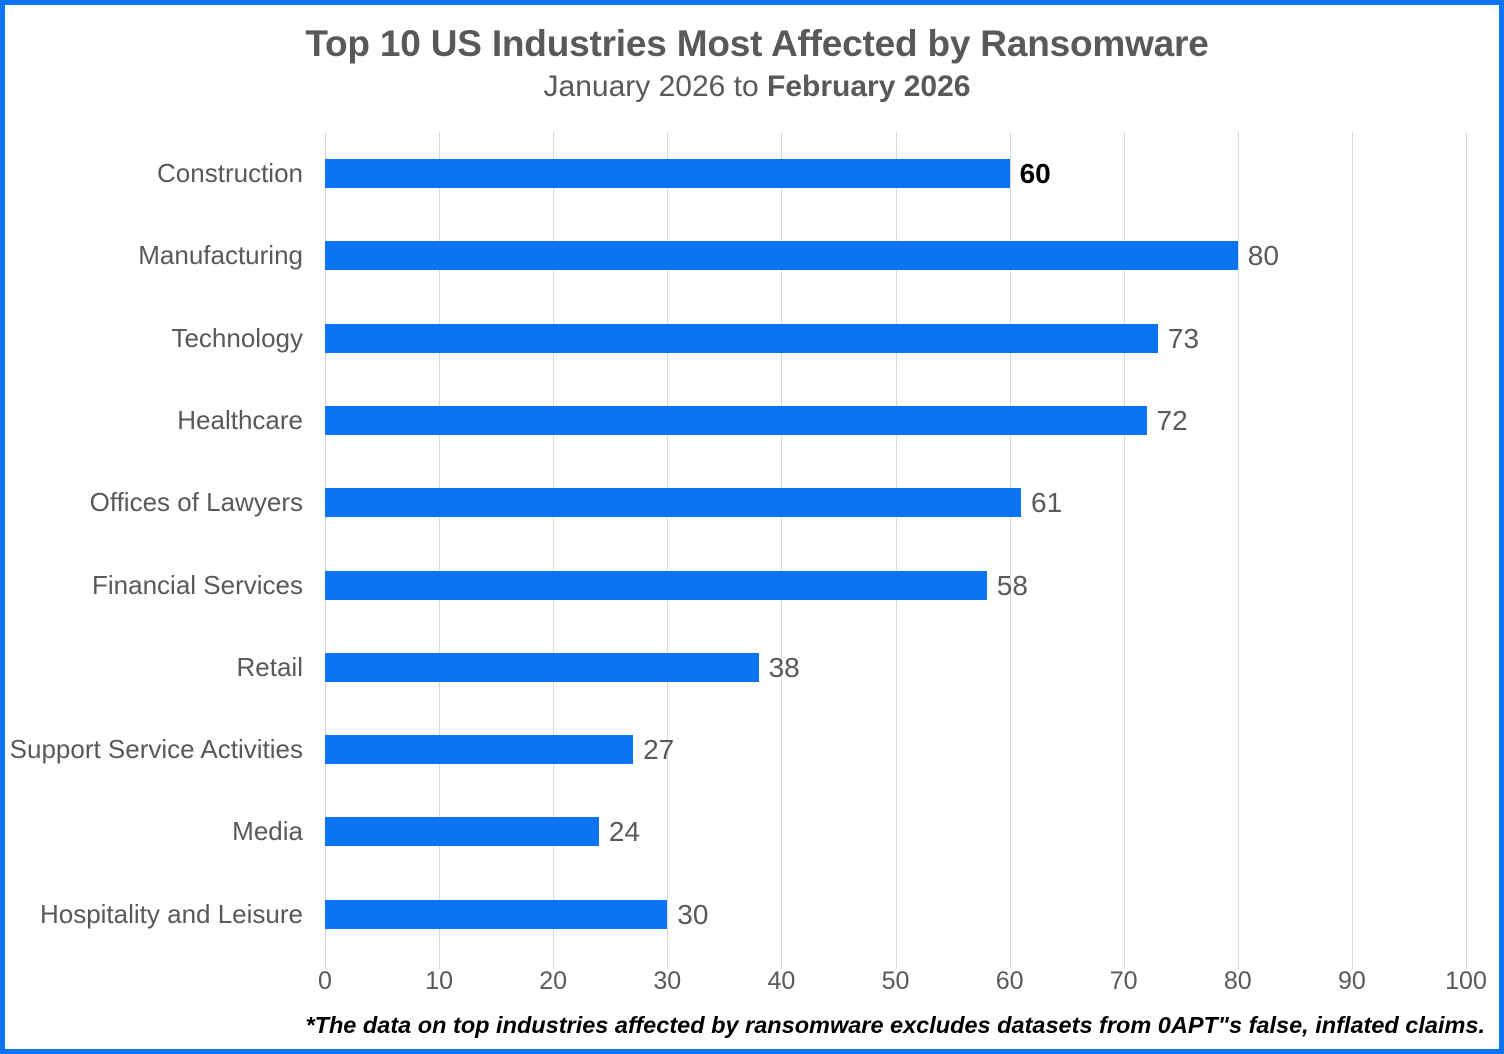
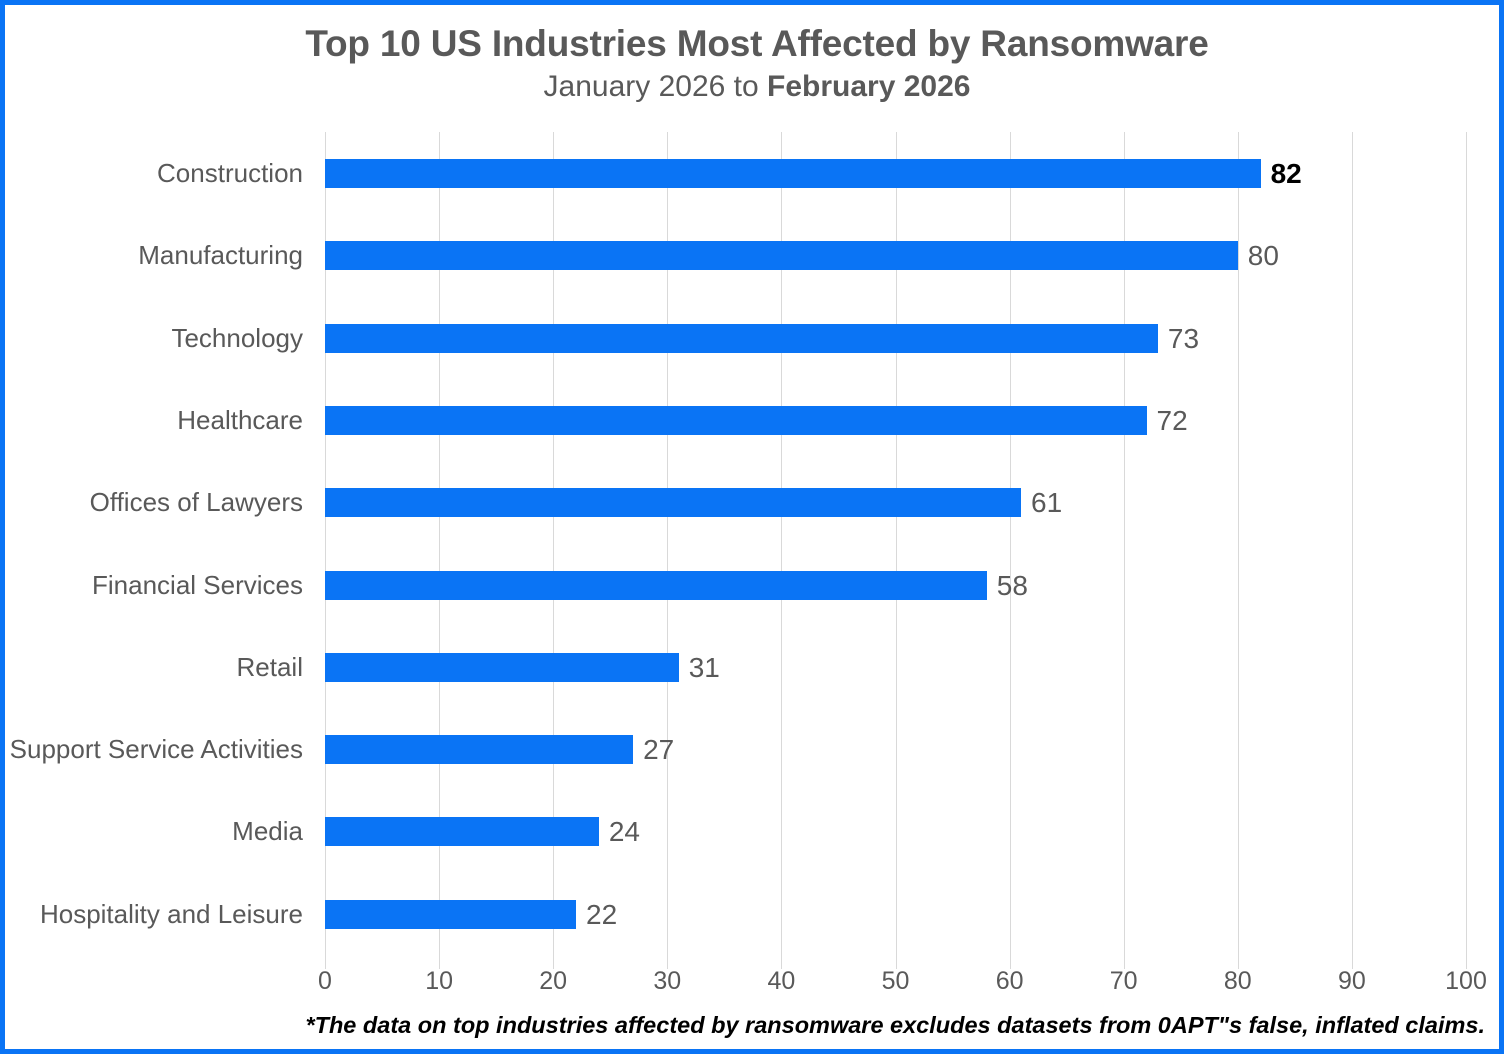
Construction: 60 -> 82
Retail: 38 -> 31
Hospitality and Leisure: 30 -> 22
